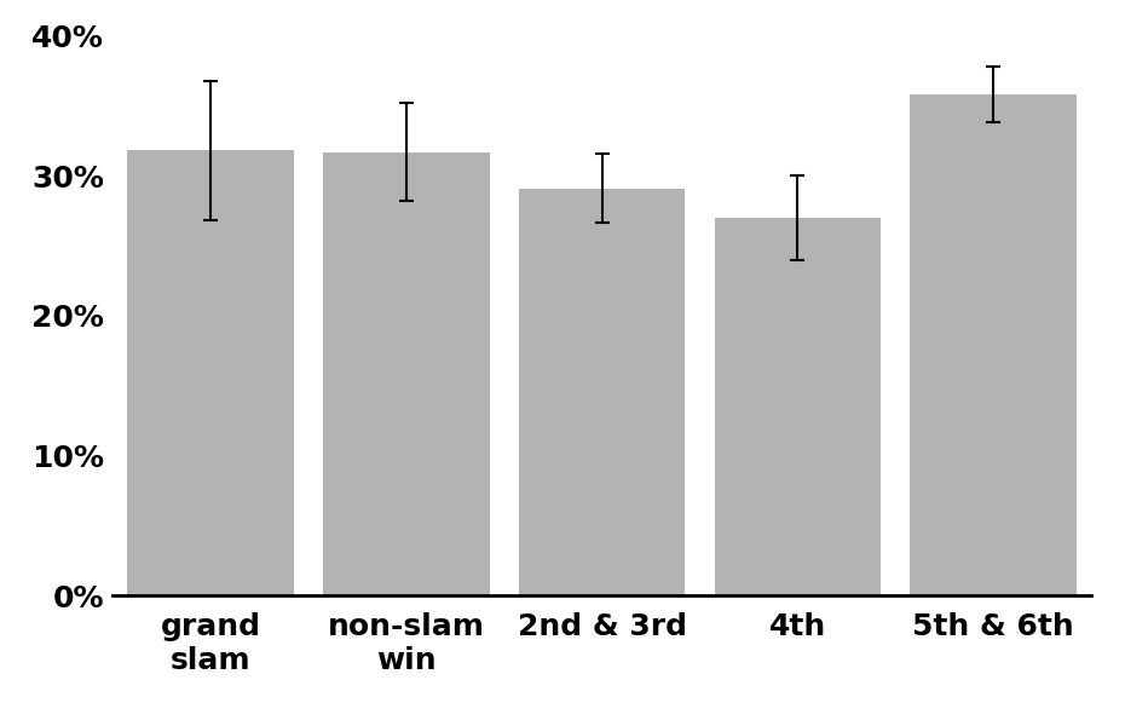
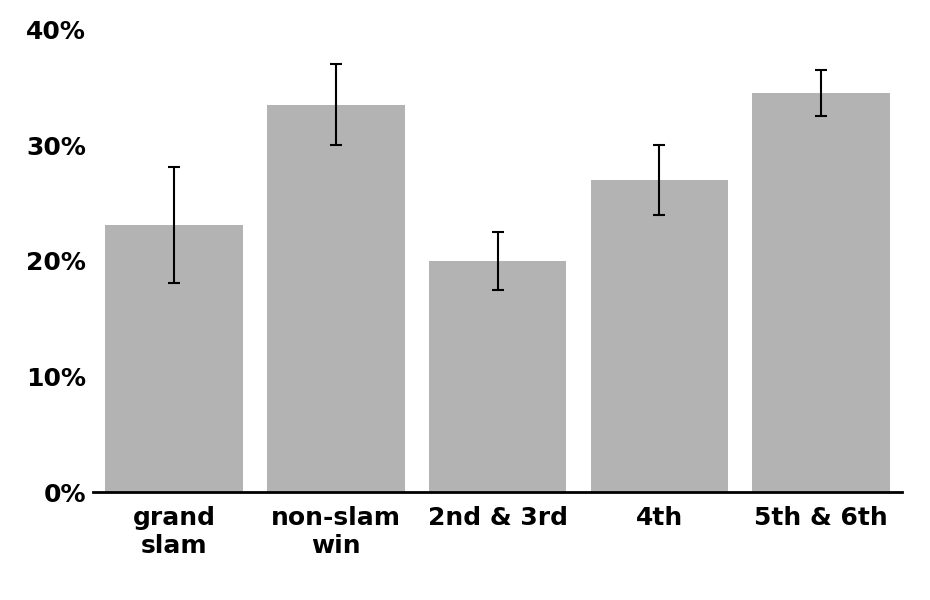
grand slam: 31.8% -> 23.1%
non-slam win: 31.7% -> 33.5%
2nd & 3rd: 29.1% -> 20.0%
5th & 6th: 35.8% -> 34.5%
